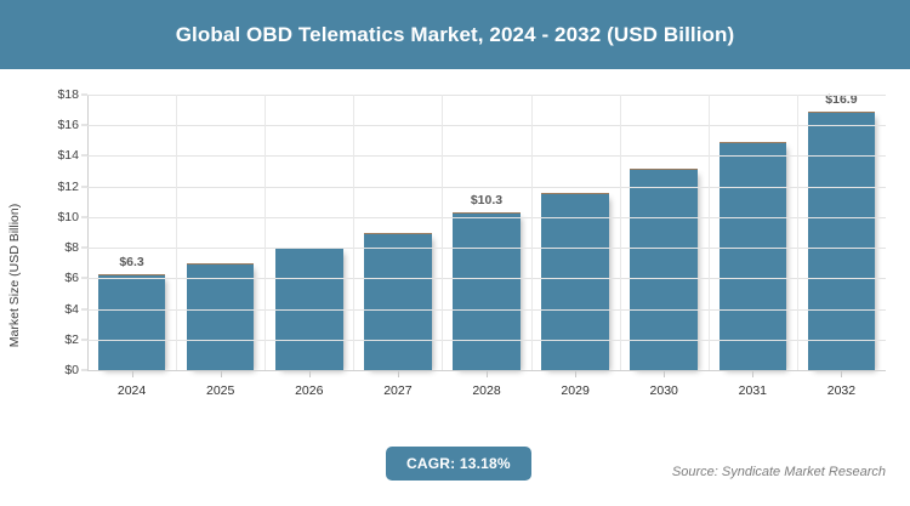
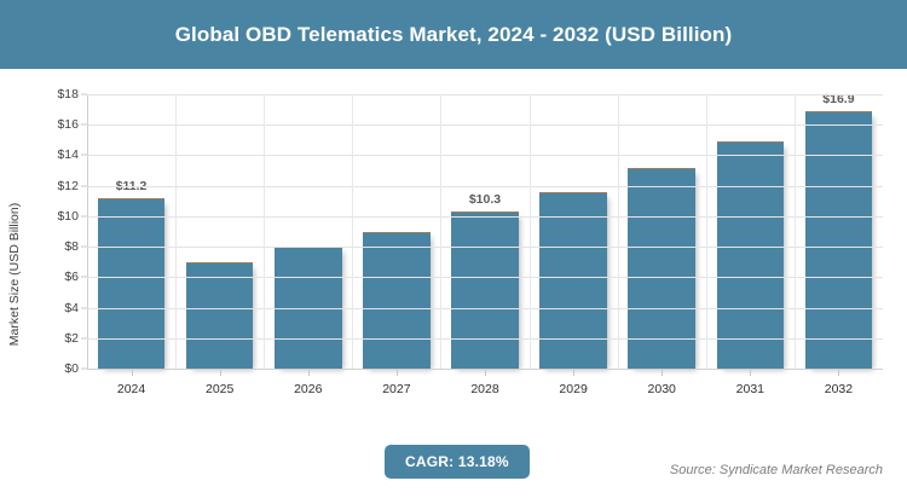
2024: $6.3 -> $11.2
